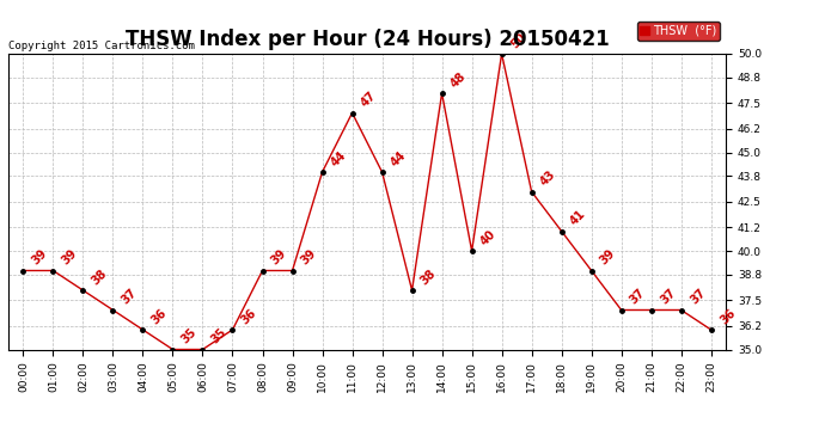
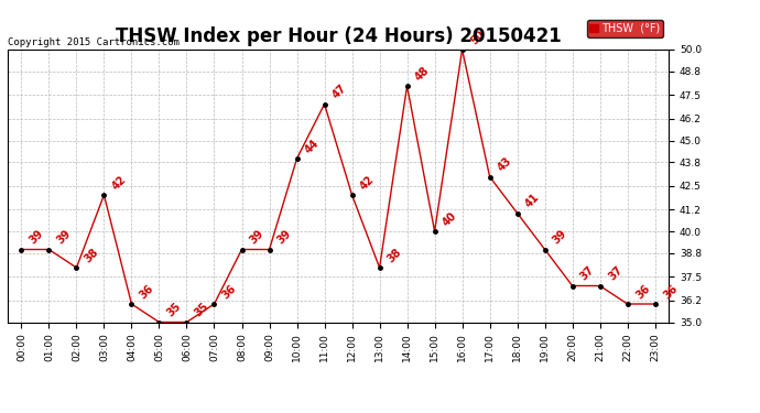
03:00: 37 -> 42
12:00: 44 -> 42
22:00: 37 -> 36
